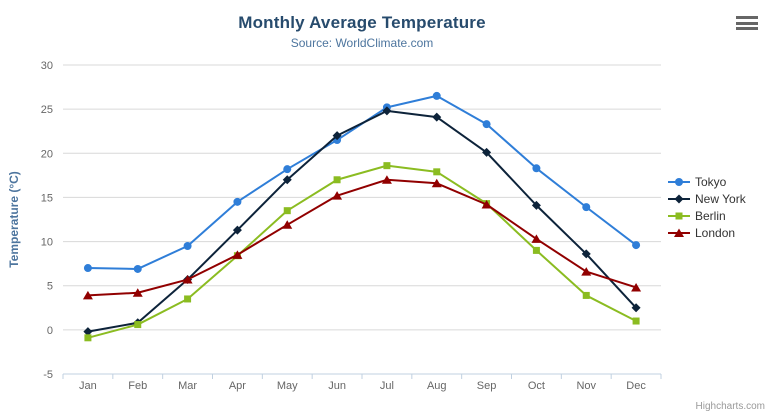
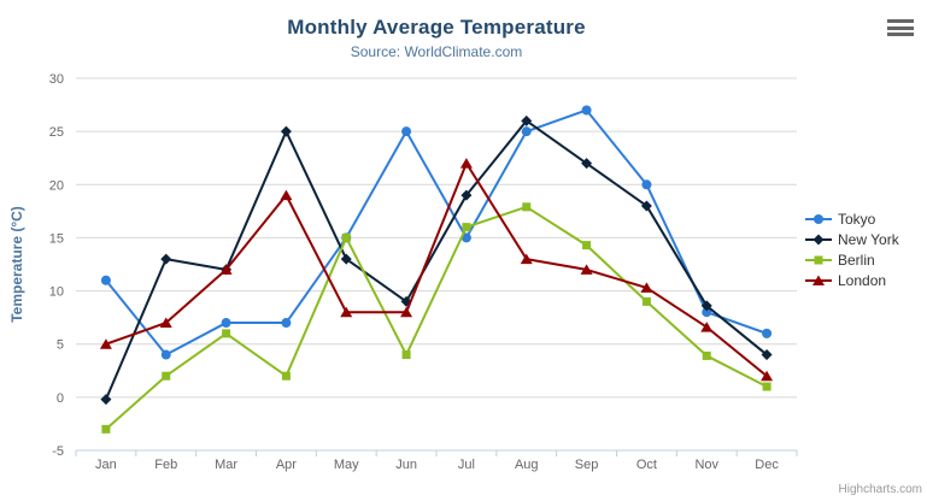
Tokyo/Jan: 7 -> 11
Berlin/Jan: -1 -> -3
London/Jan: 4 -> 5
Tokyo/Feb: 7 -> 4
New York/Feb: 1 -> 13
Berlin/Feb: 1 -> 2
London/Feb: 4 -> 7
Tokyo/Mar: 10 -> 7
New York/Mar: 6 -> 12
Berlin/Mar: 4 -> 6
London/Mar: 6 -> 12
Tokyo/Apr: 14 -> 7
New York/Apr: 11 -> 25
Berlin/Apr: 8 -> 2
London/Apr: 8 -> 19
Tokyo/May: 18 -> 15
New York/May: 17 -> 13
Berlin/May: 14 -> 15
London/May: 12 -> 8
Tokyo/Jun: 22 -> 25
New York/Jun: 22 -> 9
Berlin/Jun: 17 -> 4
London/Jun: 15 -> 8
Tokyo/Jul: 25 -> 15
New York/Jul: 25 -> 19
Berlin/Jul: 19 -> 16
London/Jul: 17 -> 22
Tokyo/Aug: 26 -> 25
New York/Aug: 24 -> 26
London/Aug: 17 -> 13
Tokyo/Sep: 23 -> 27
New York/Sep: 20 -> 22
London/Sep: 14 -> 12
Tokyo/Oct: 18 -> 20
New York/Oct: 14 -> 18
Tokyo/Nov: 14 -> 8
Tokyo/Dec: 10 -> 6
New York/Dec: 2 -> 4
London/Dec: 5 -> 2
